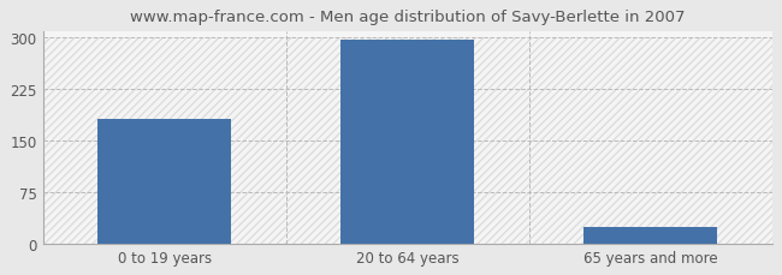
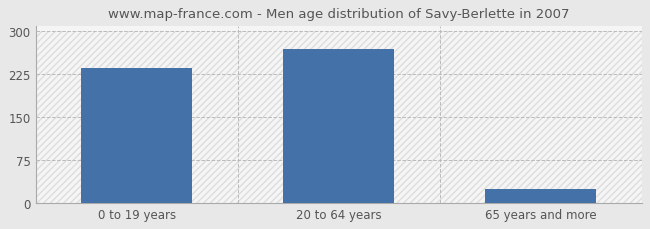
0 to 19 years: 181 -> 236
20 to 64 years: 297 -> 270
